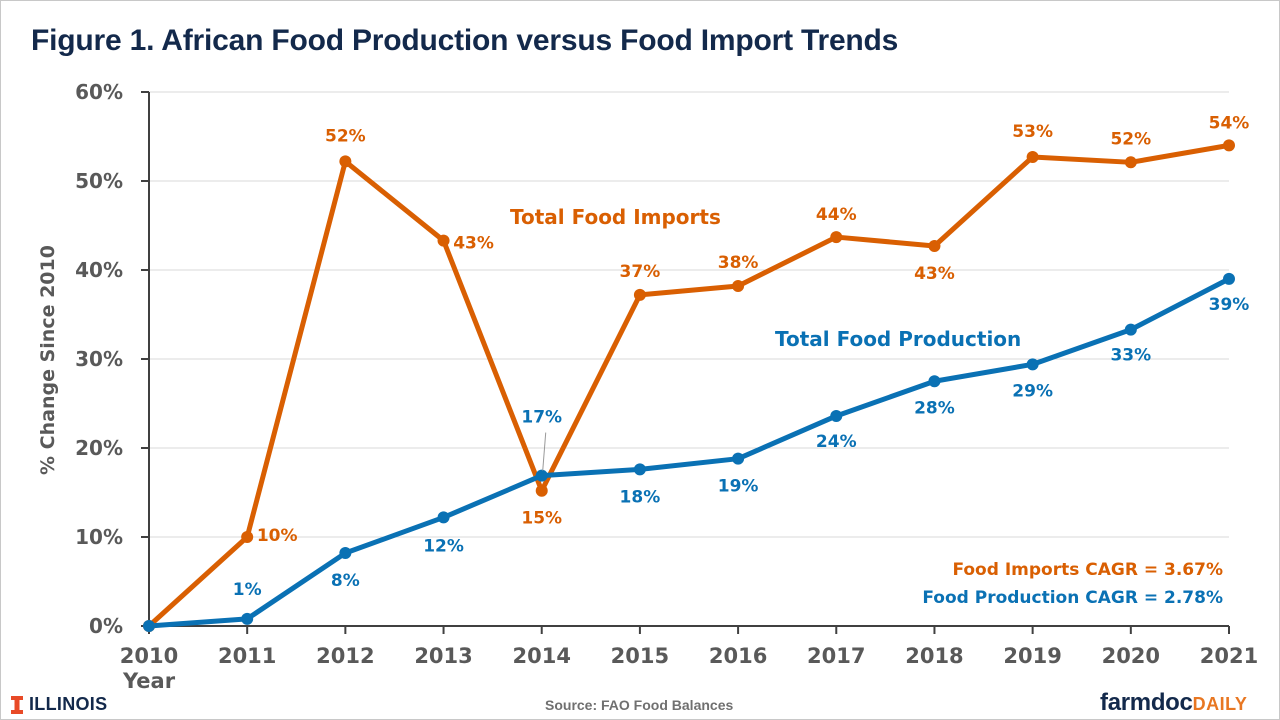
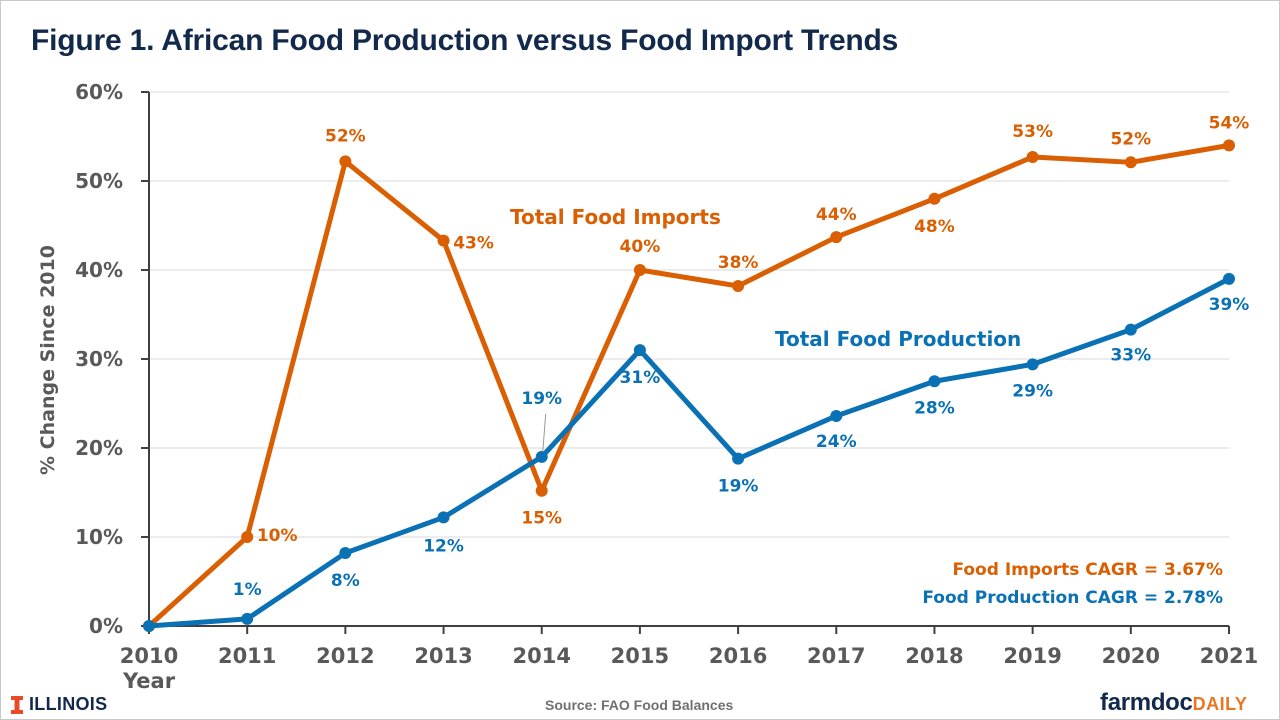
Total Food Production/2014: 17% -> 19%
Total Food Imports/2015: 37% -> 40%
Total Food Production/2015: 18% -> 31%
Total Food Imports/2018: 43% -> 48%
